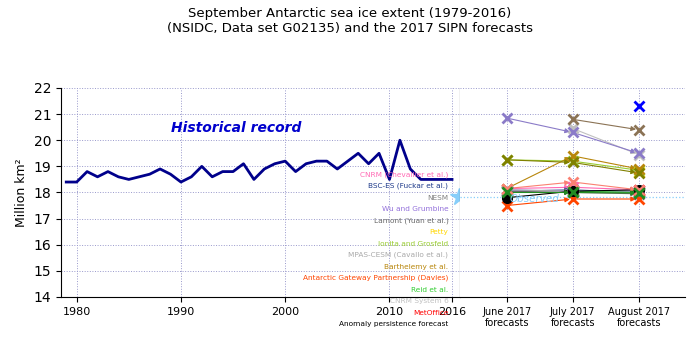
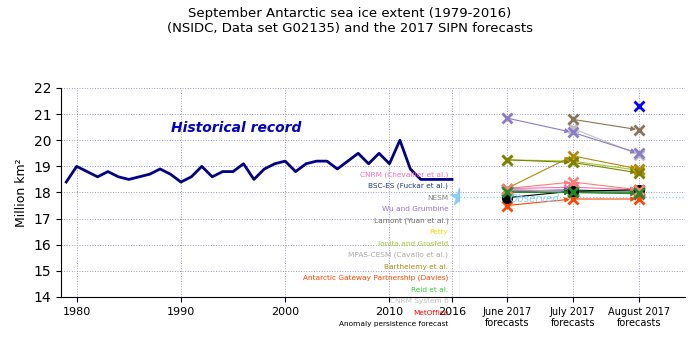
1980: 18.4 -> 19.0
2010: 18.5 -> 19.1
